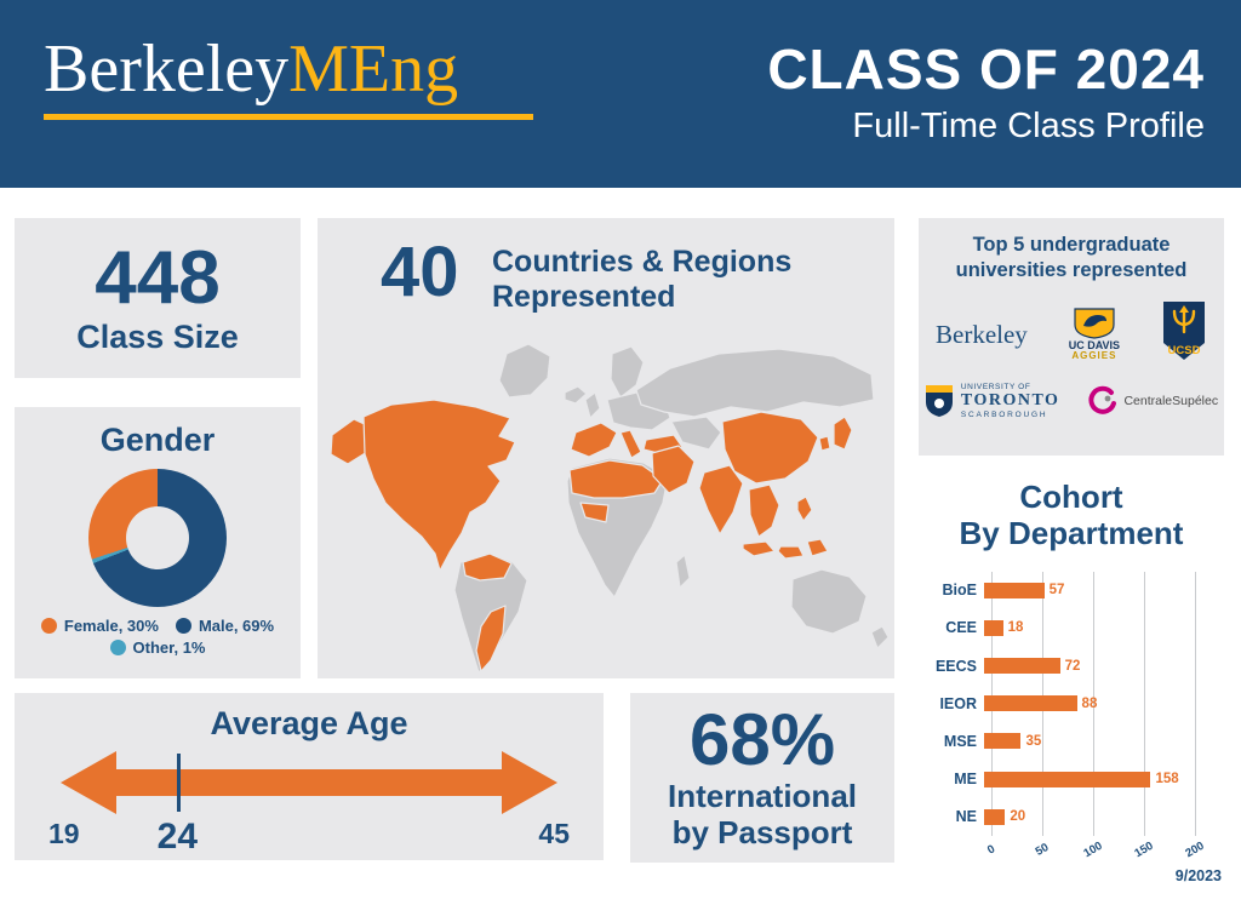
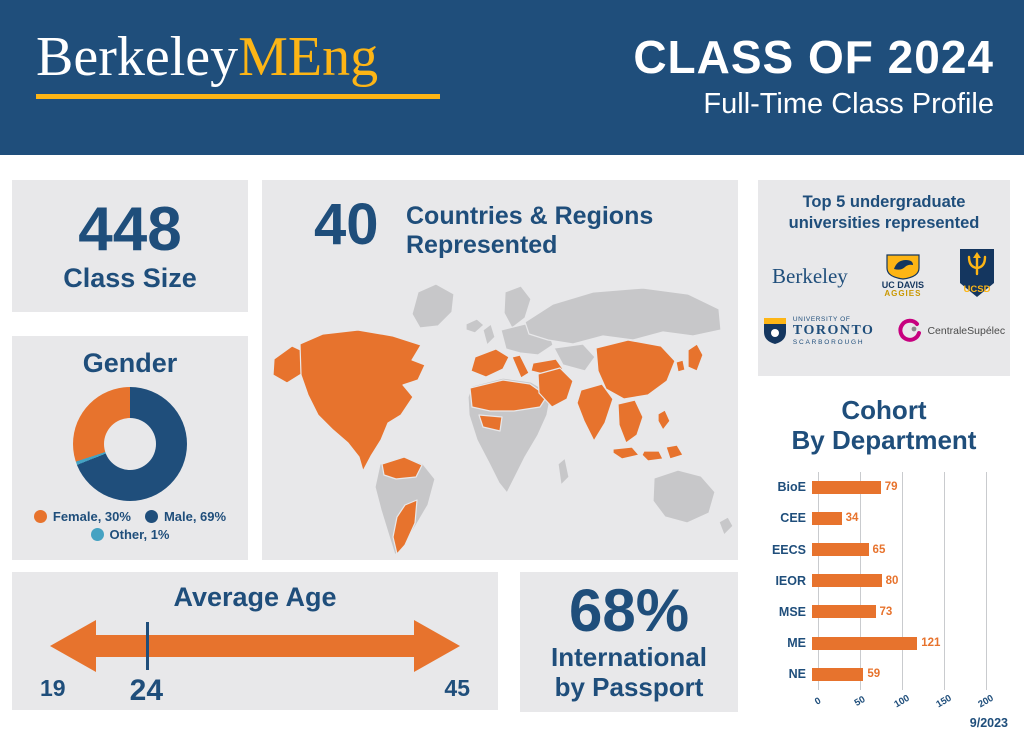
Cohort By Department/BioE: 57 -> 79
Cohort By Department/CEE: 18 -> 34
Cohort By Department/EECS: 72 -> 65
Cohort By Department/IEOR: 88 -> 80
Cohort By Department/MSE: 35 -> 73
Cohort By Department/ME: 158 -> 121
Cohort By Department/NE: 20 -> 59
